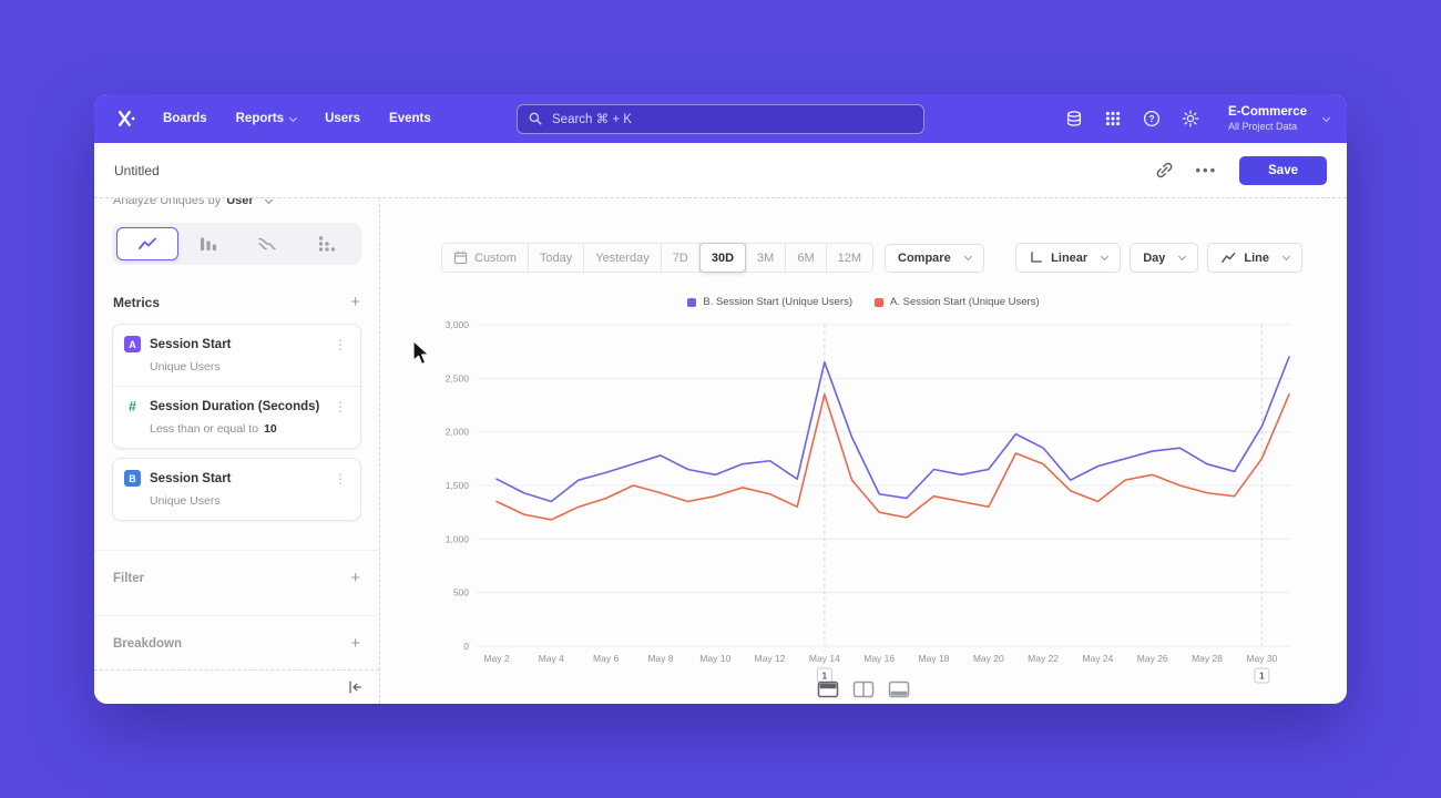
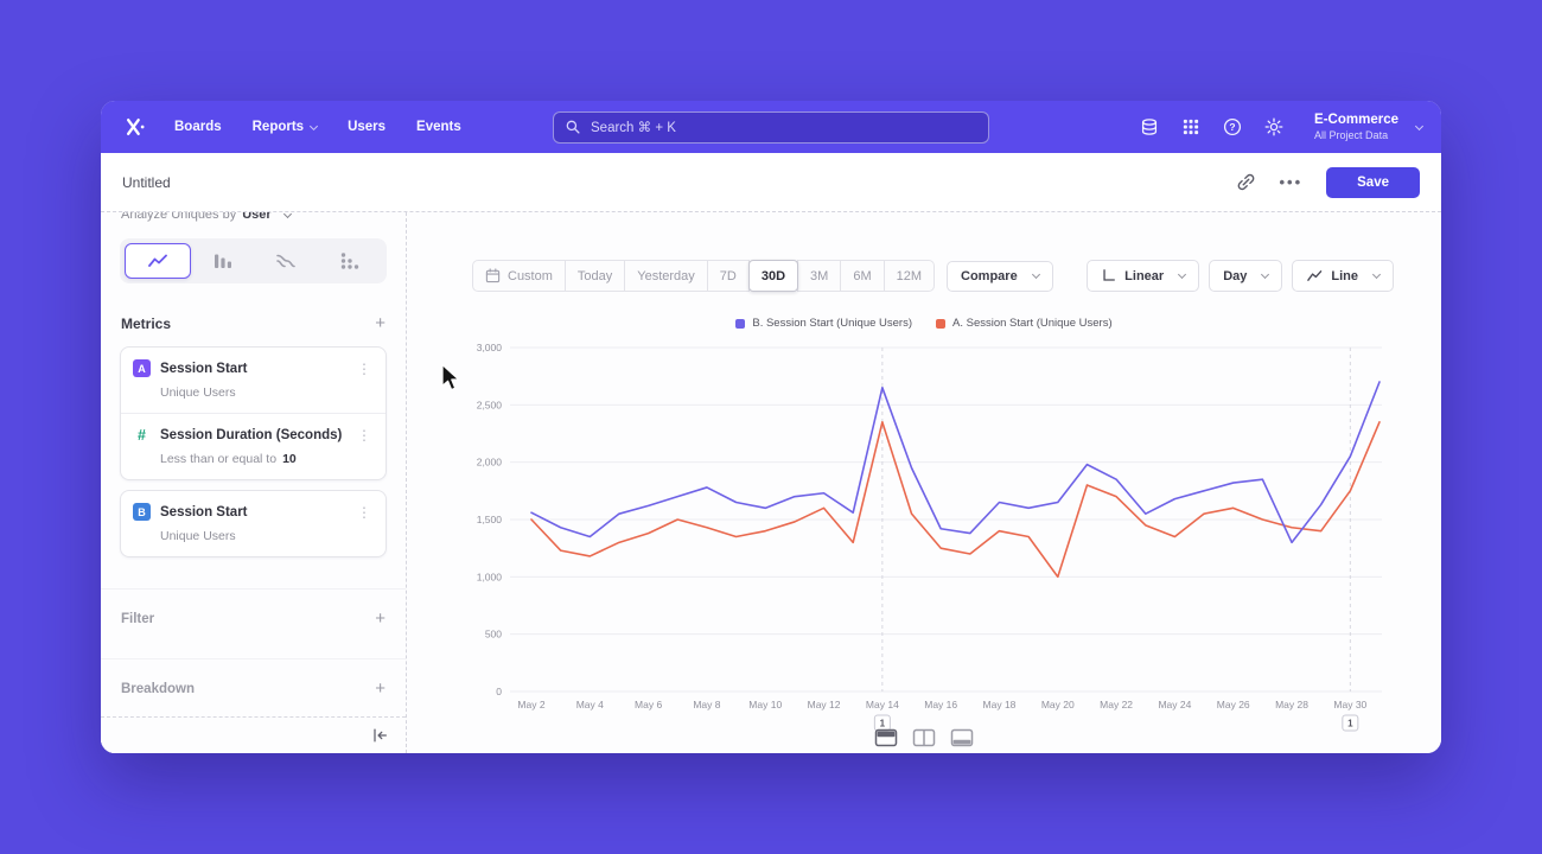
A. Session Start (Unique Users)/May 2: 1400 -> 1500
A. Session Start (Unique Users)/May 12: 1400 -> 1600
A. Session Start (Unique Users)/May 20: 1300 -> 1000
B. Session Start (Unique Users)/May 28: 1700 -> 1300
